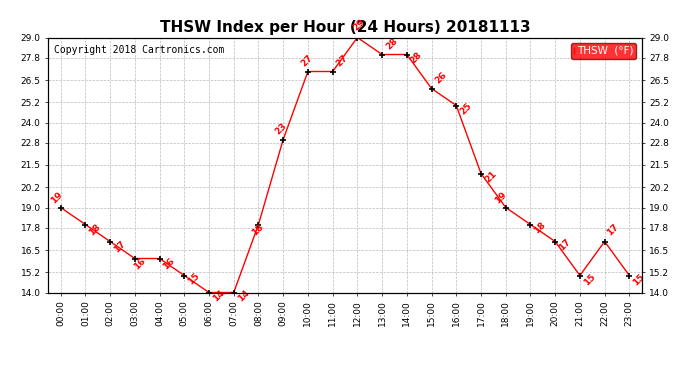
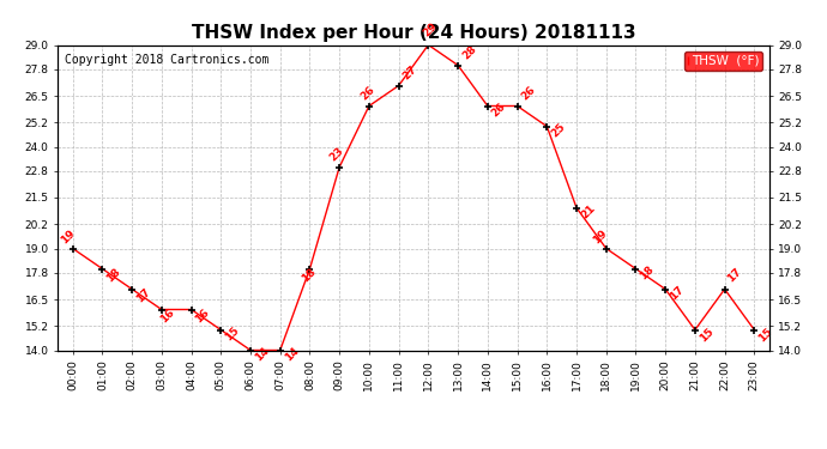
10:00: 27 -> 26
14:00: 28 -> 26
